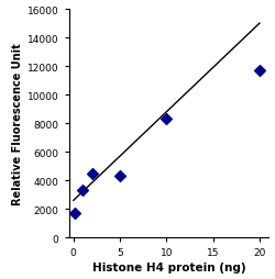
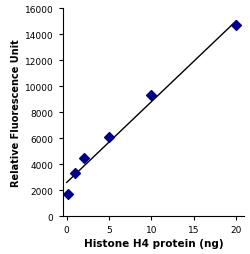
5: 4300 -> 6100
10: 8300 -> 9300
20: 11700 -> 14700
